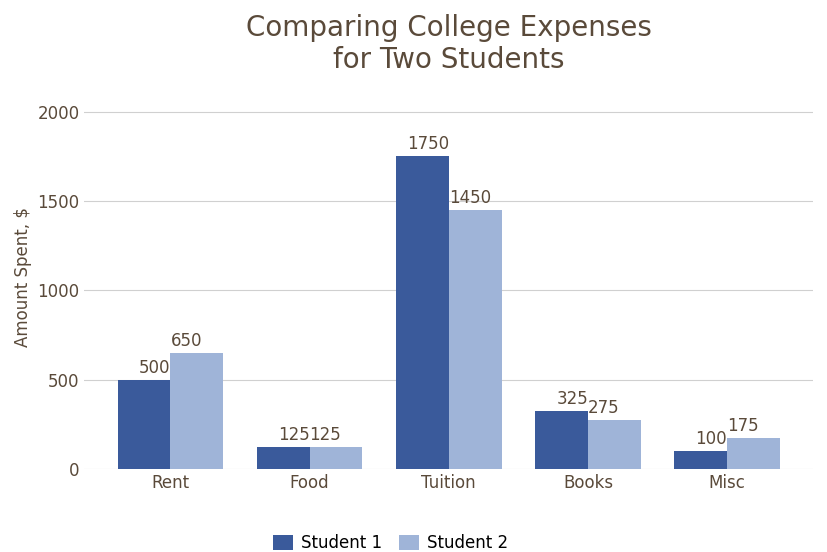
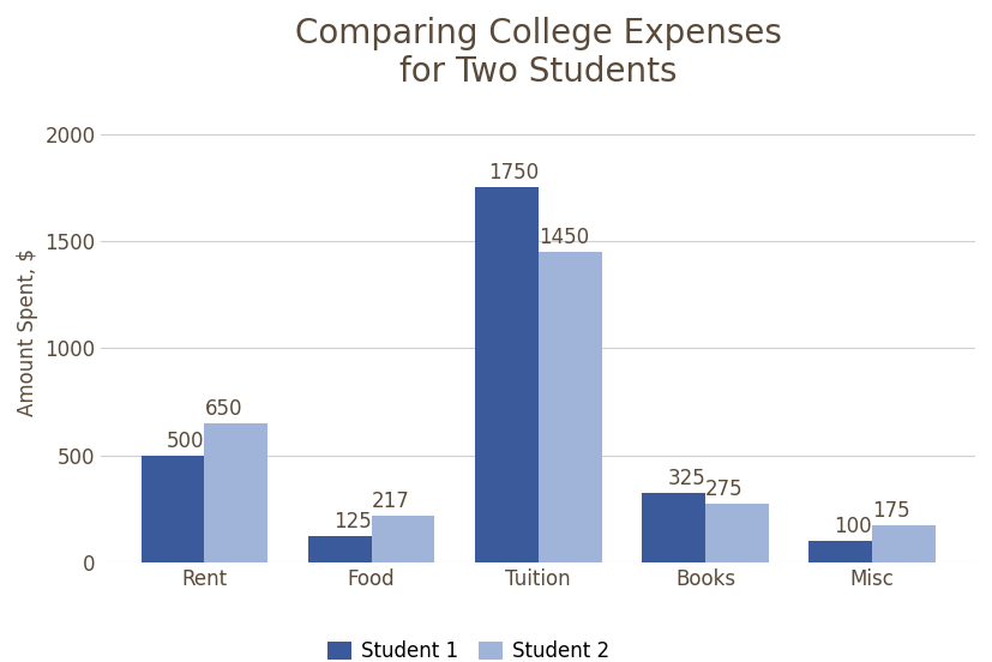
Student 2/Food: 125 -> 217
